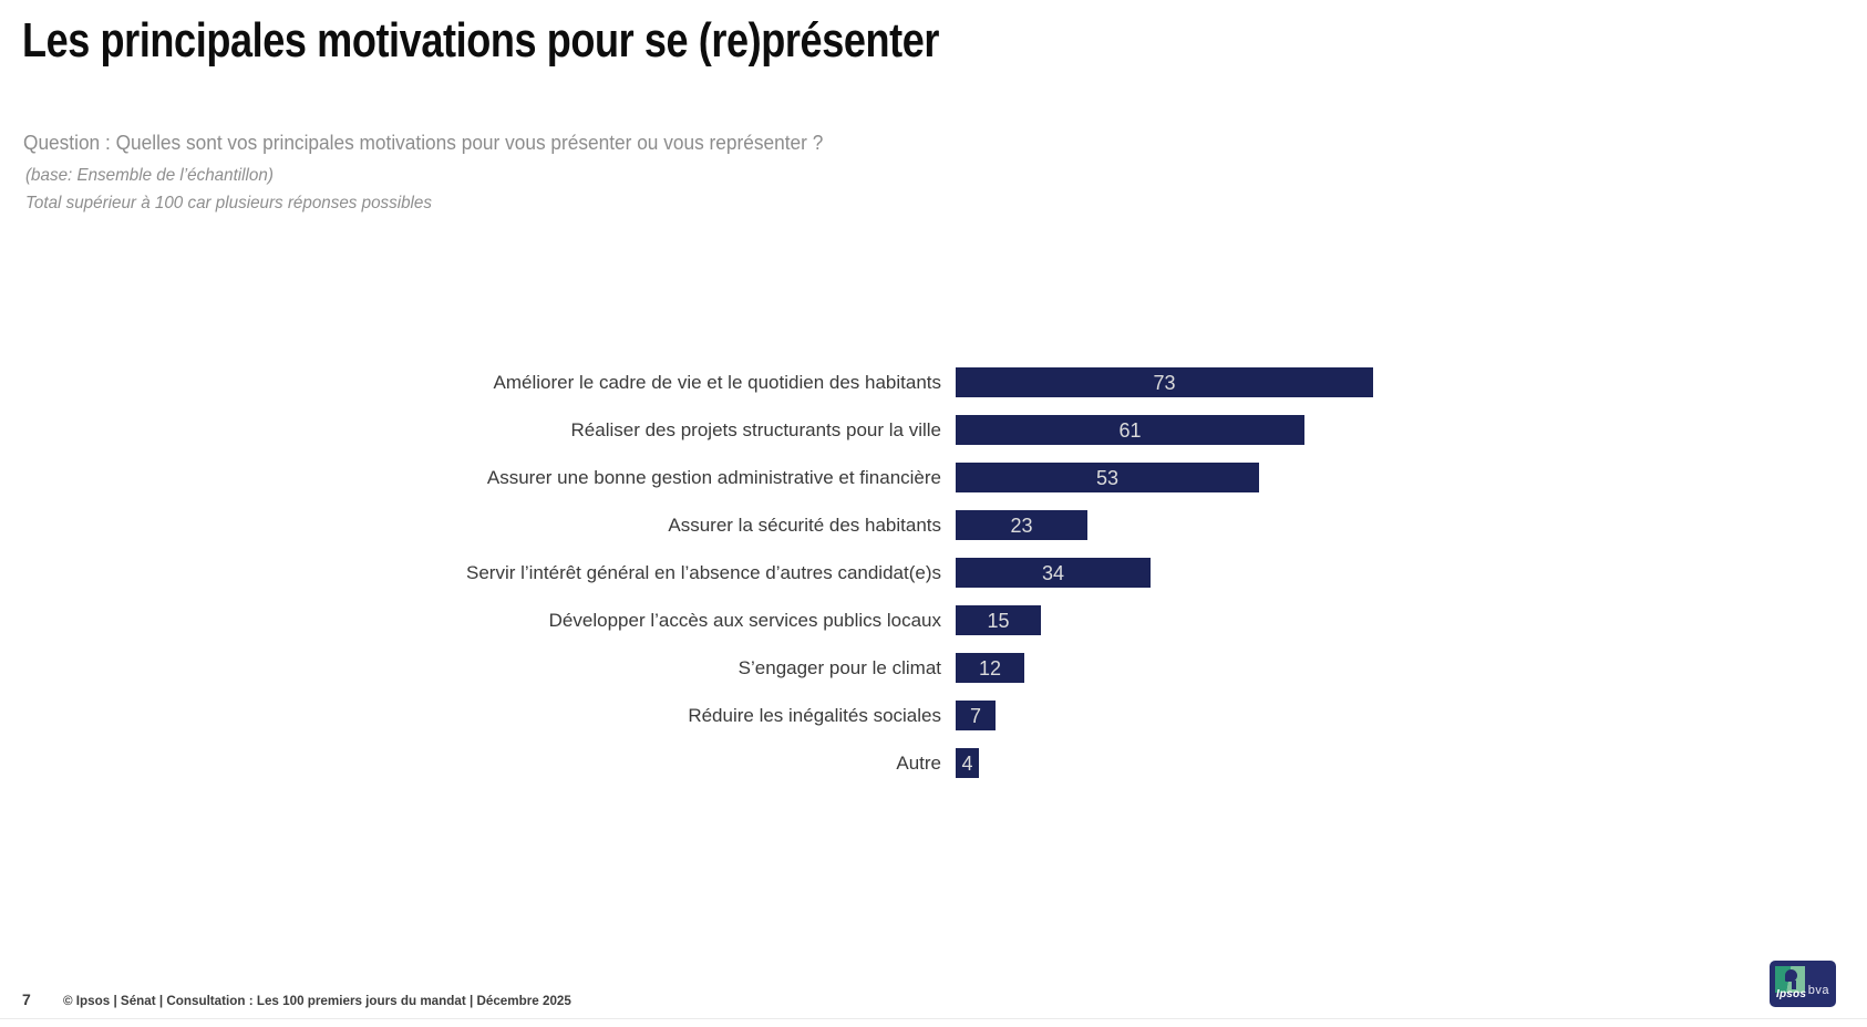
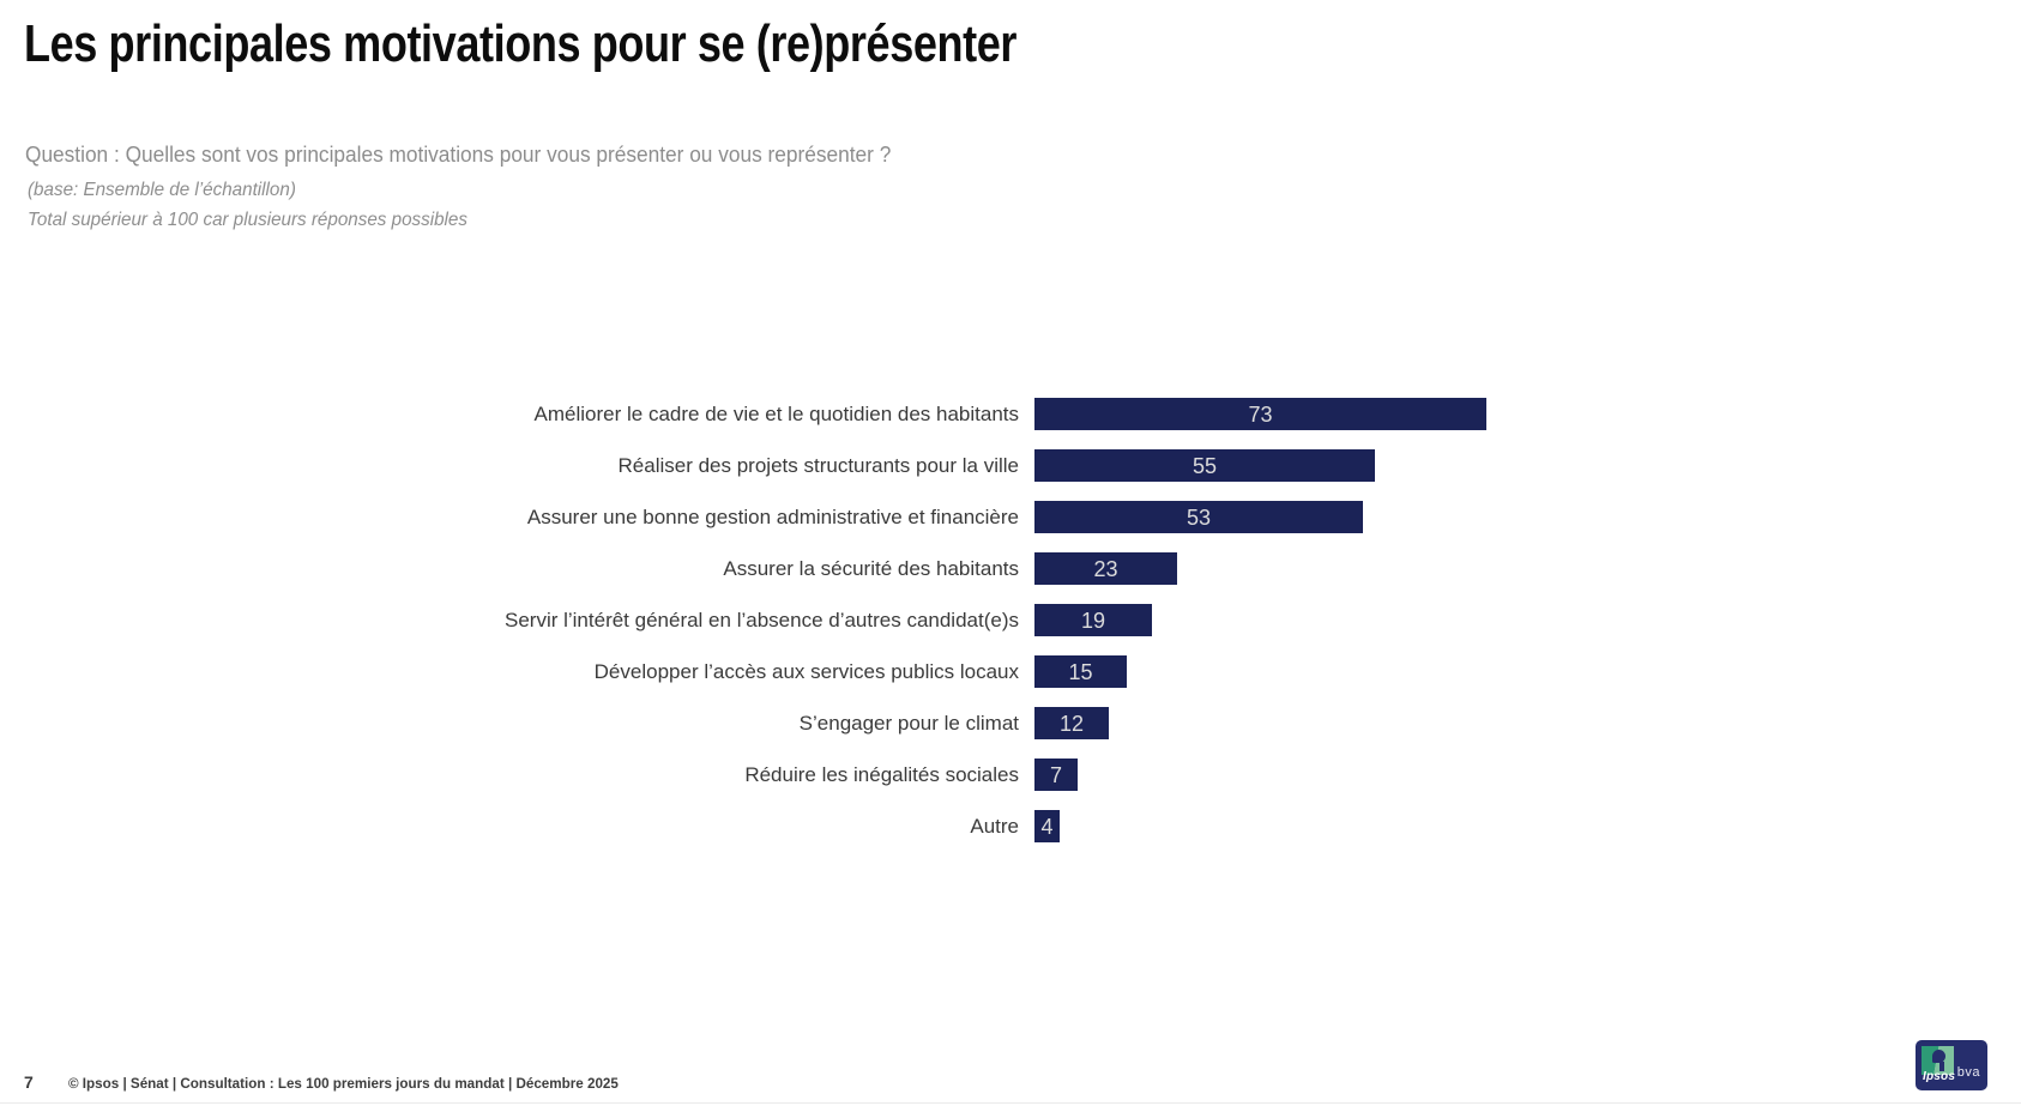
Réaliser des projets structurants pour la ville: 61 -> 55
Servir l’intérêt général en l’absence d’autres candidat(e)s: 34 -> 19
